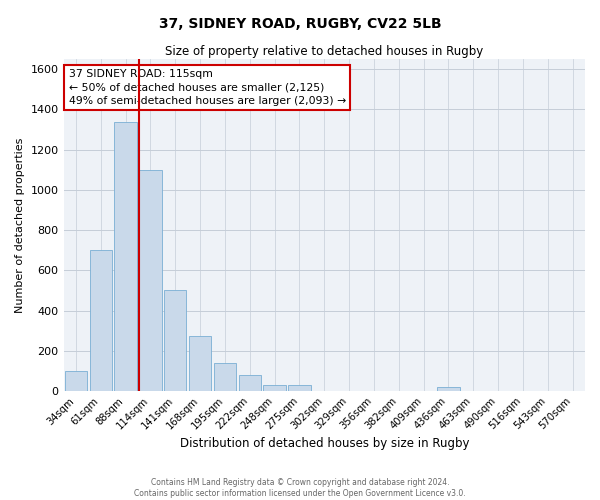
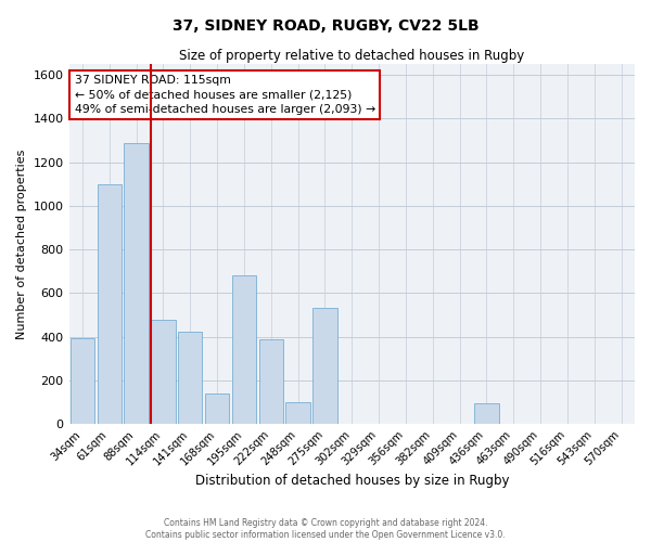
34sqm: 100 -> 395
61sqm: 700 -> 1100
88sqm: 1340 -> 1290
114sqm: 1100 -> 475
141sqm: 500 -> 425
168sqm: 275 -> 140
195sqm: 140 -> 680
222sqm: 80 -> 390
248sqm: 30 -> 100
275sqm: 30 -> 530
436sqm: 20 -> 95
